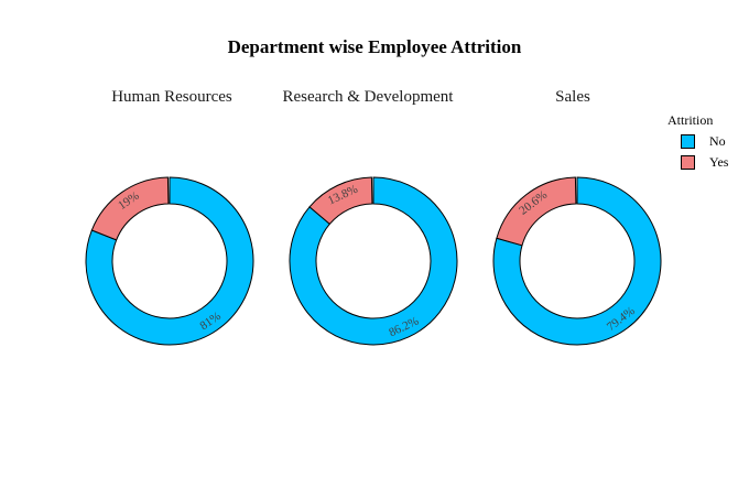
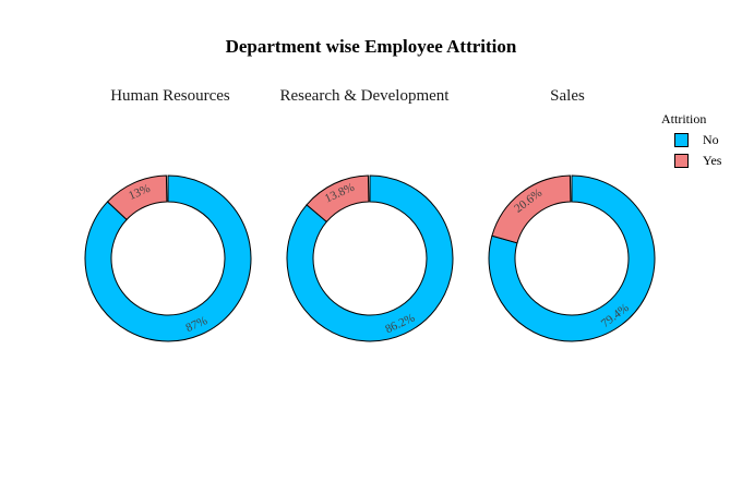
Human Resources/No: 81% -> 87%
Human Resources/Yes: 19% -> 13%
